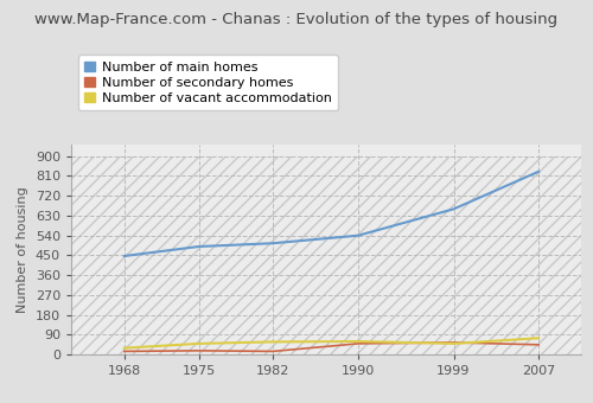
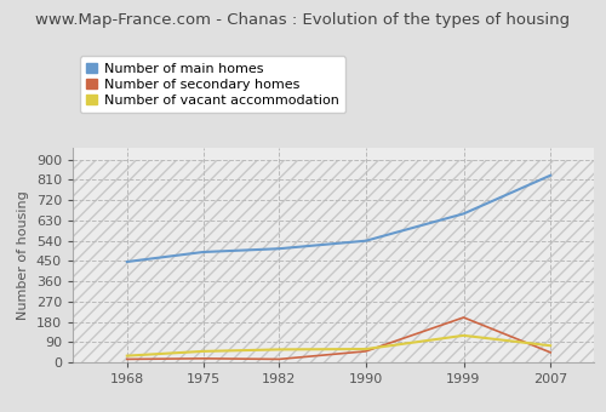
Number of secondary homes/1999: 60 -> 200
Number of vacant accommodation/1999: 50 -> 120
